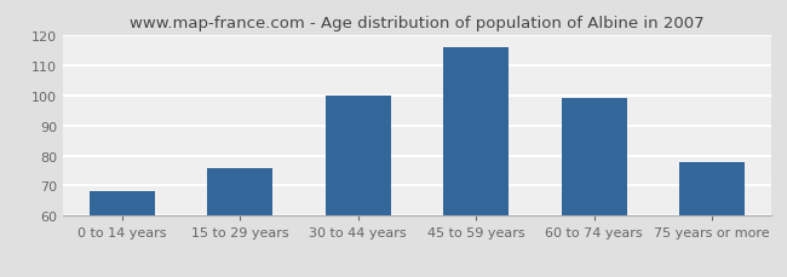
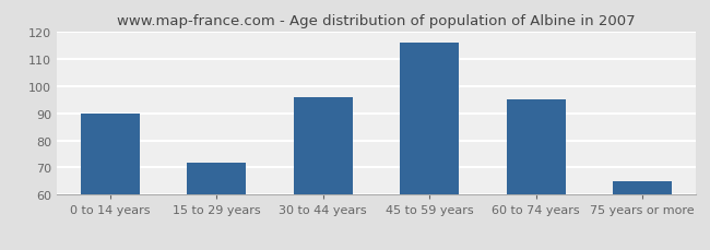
0 to 14 years: 68 -> 90
15 to 29 years: 76 -> 72
30 to 44 years: 100 -> 96
60 to 74 years: 99 -> 95
75 years or more: 78 -> 65
